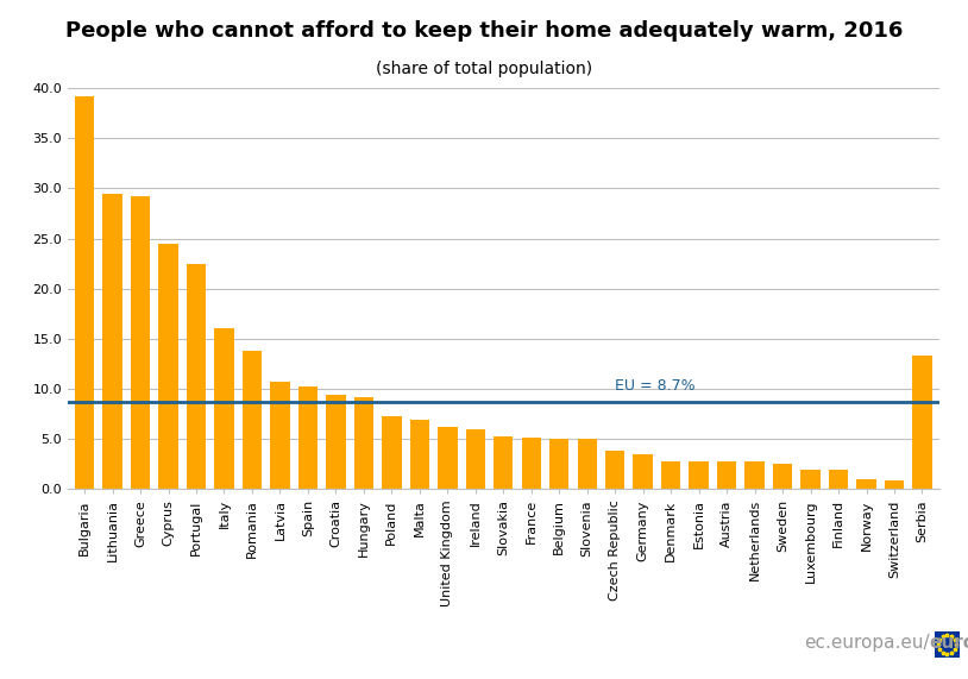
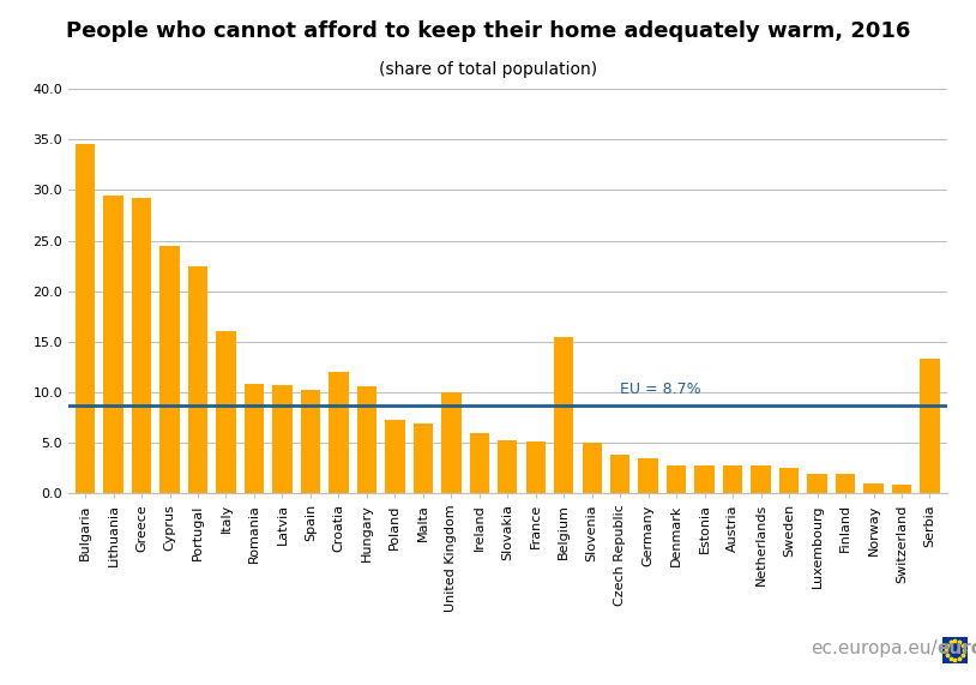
Bulgaria: 39.2 -> 34.6
Romania: 13.8 -> 10.8
Croatia: 9.4 -> 12.0
Hungary: 9.2 -> 10.6
United Kingdom: 6.2 -> 10.0
Belgium: 5.0 -> 15.4
